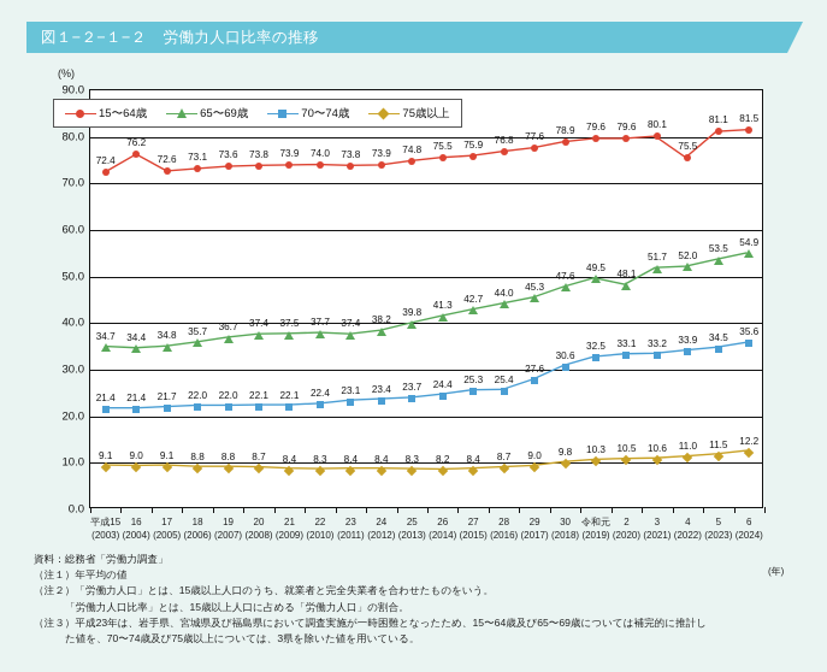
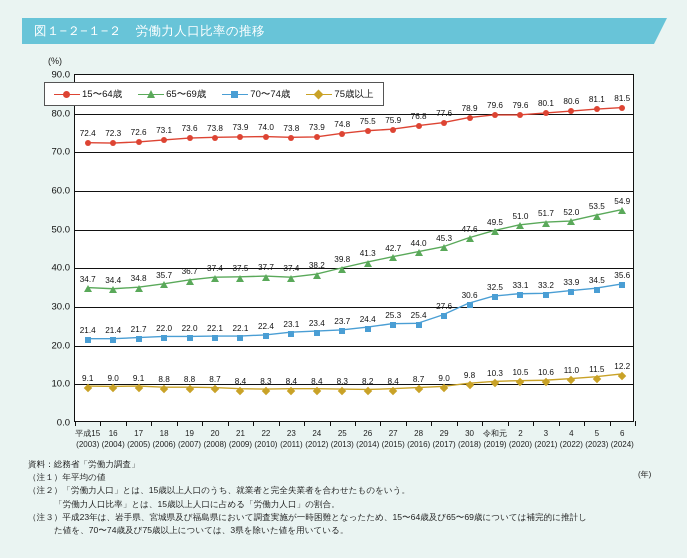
15〜64歳/16 (2004): 76.2 -> 72.3
65〜69歳/2 (2020): 48.1 -> 51.0
15〜64歳/4 (2022): 75.5 -> 80.6
